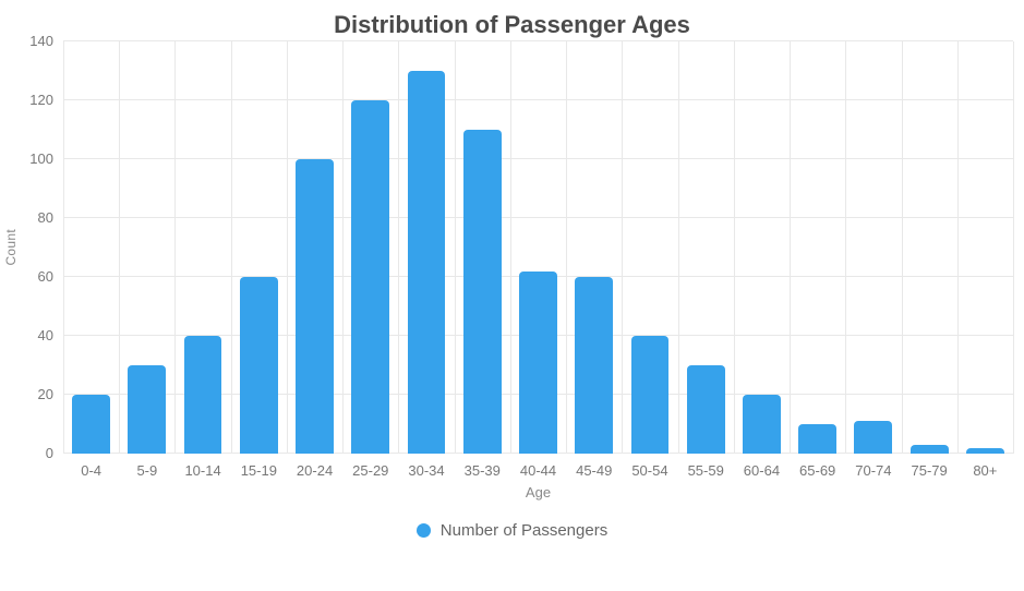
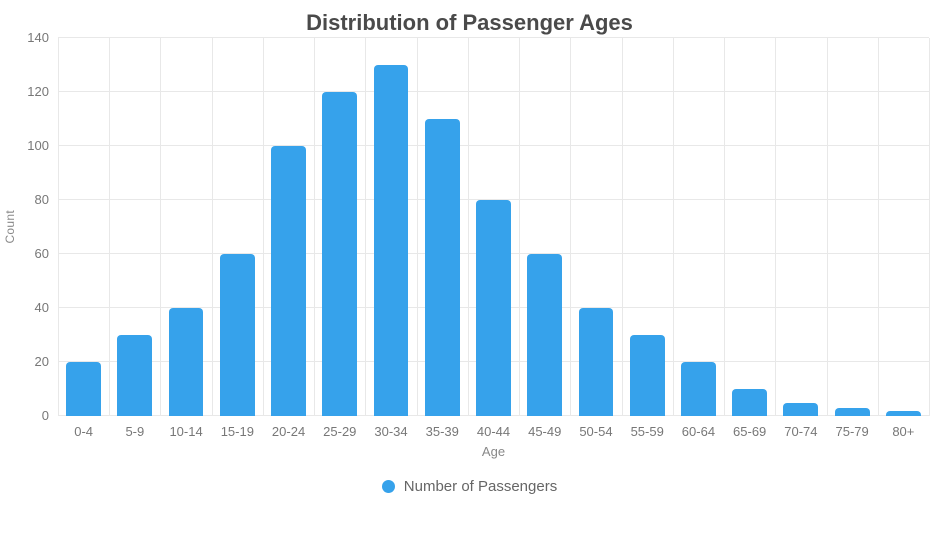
40-44: 62 -> 80
70-74: 11 -> 5
